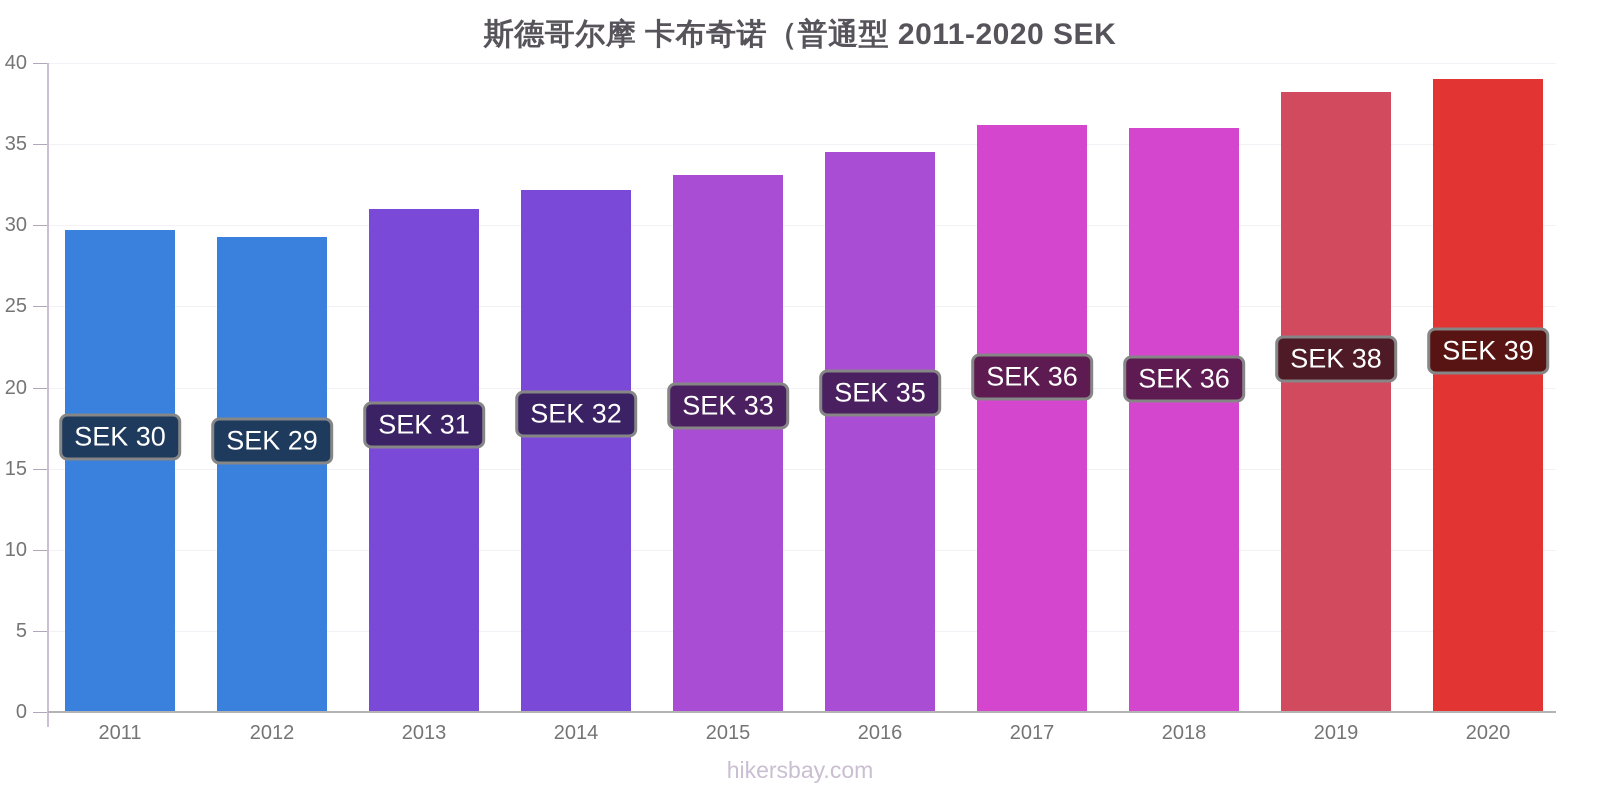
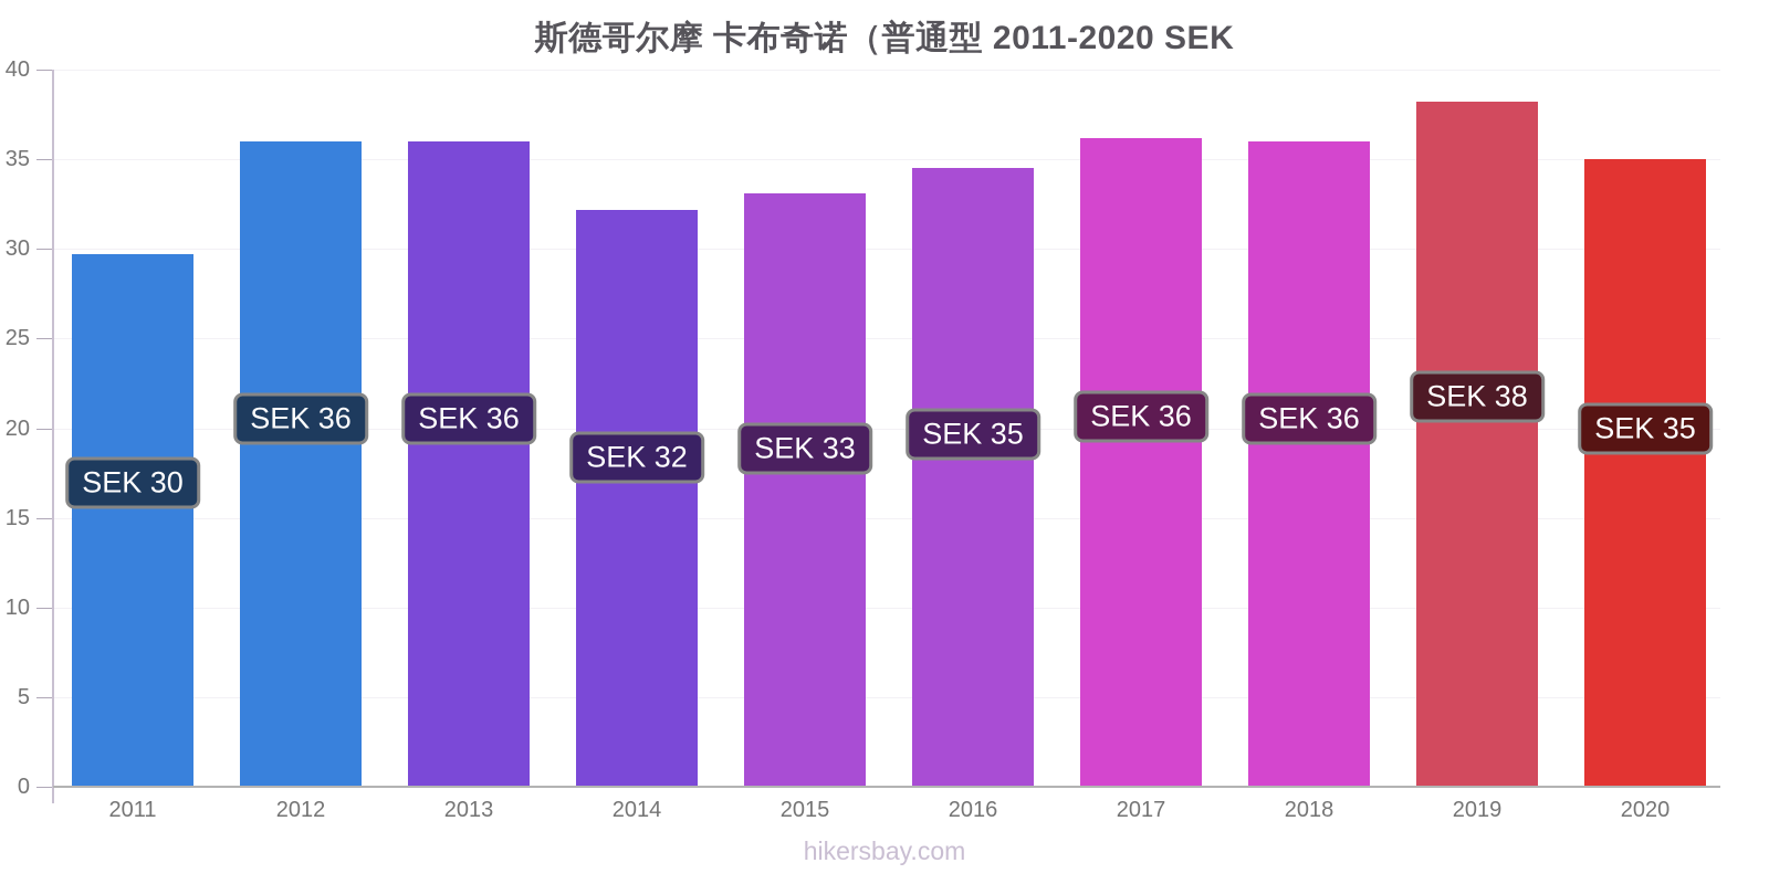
2012: 29 -> 36
2013: 31 -> 36
2020: 39 -> 35
